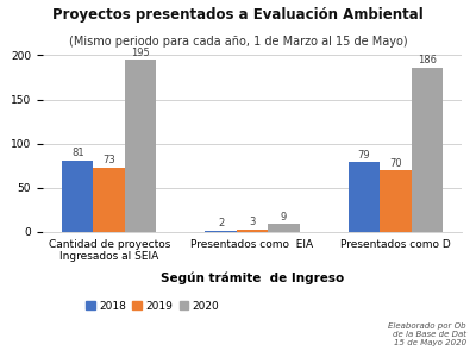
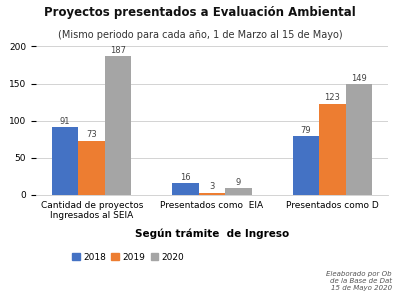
2018/Cantidad de proyectos Ingresados al SEIA: 81 -> 91
2020/Cantidad de proyectos Ingresados al SEIA: 195 -> 187
2018/Presentados como EIA: 2 -> 16
2019/Presentados como D: 70 -> 123
2020/Presentados como D: 186 -> 149
